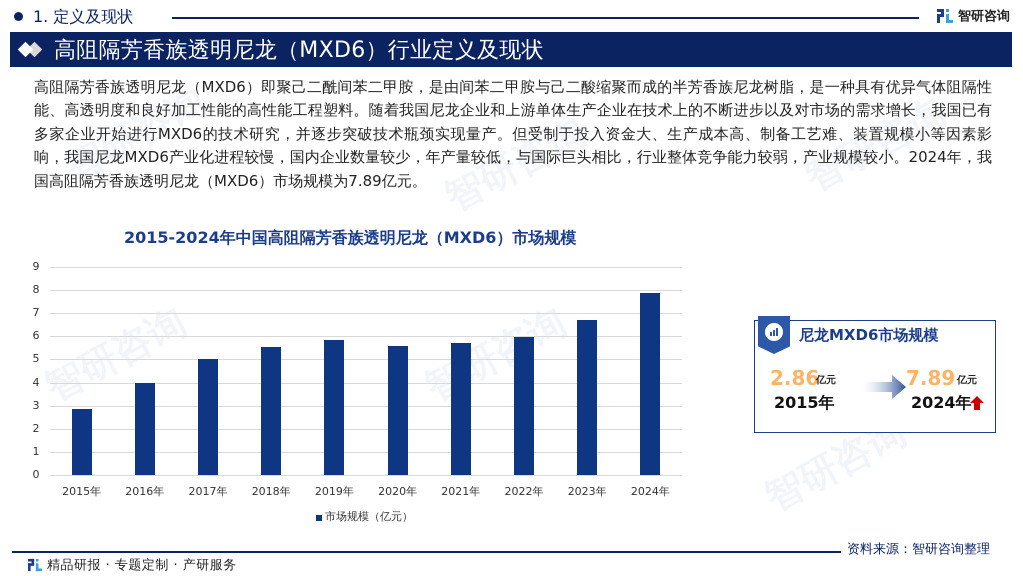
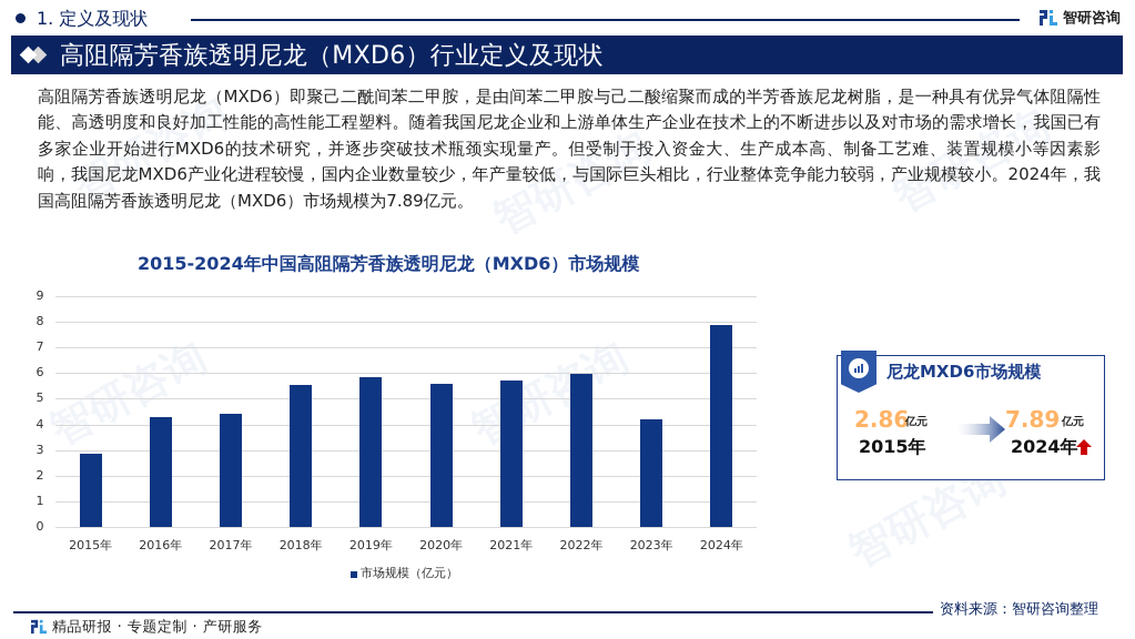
2016年: 4.0 -> 4.3
2017年: 5.0 -> 4.4
2023年: 6.7 -> 4.2
